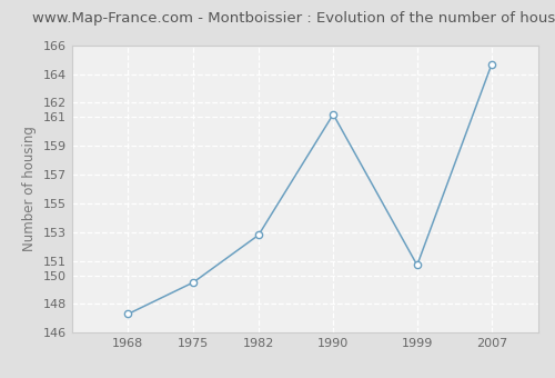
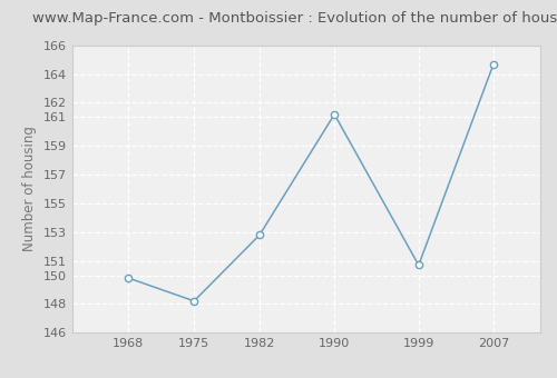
1968: 147.3 -> 149.8
1975: 149.5 -> 148.2
